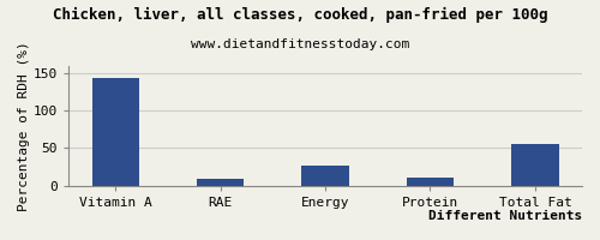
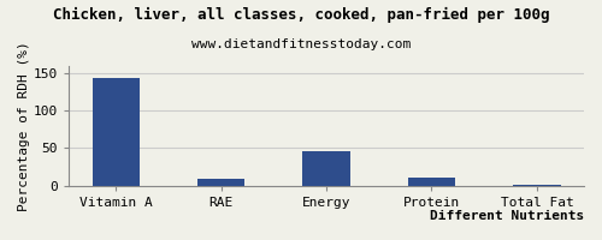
Energy: 26 -> 46
Total Fat: 56 -> 1
